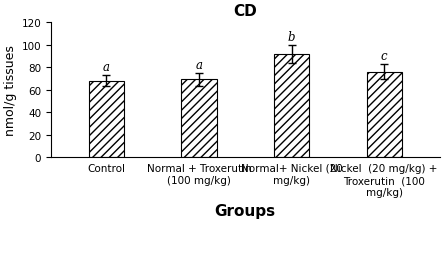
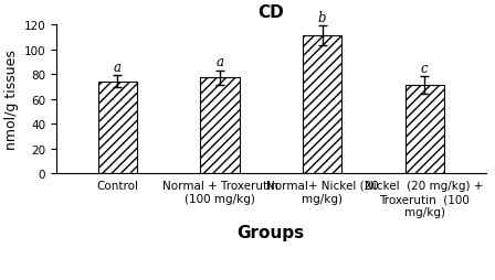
Control: 68 -> 74
Normal + Troxerutin (100 mg/kg): 69 -> 77
Normal+ Nickel (20 mg/kg): 92 -> 111
Nickel (20 mg/kg) + Troxerutin (100 mg/kg): 76 -> 71
